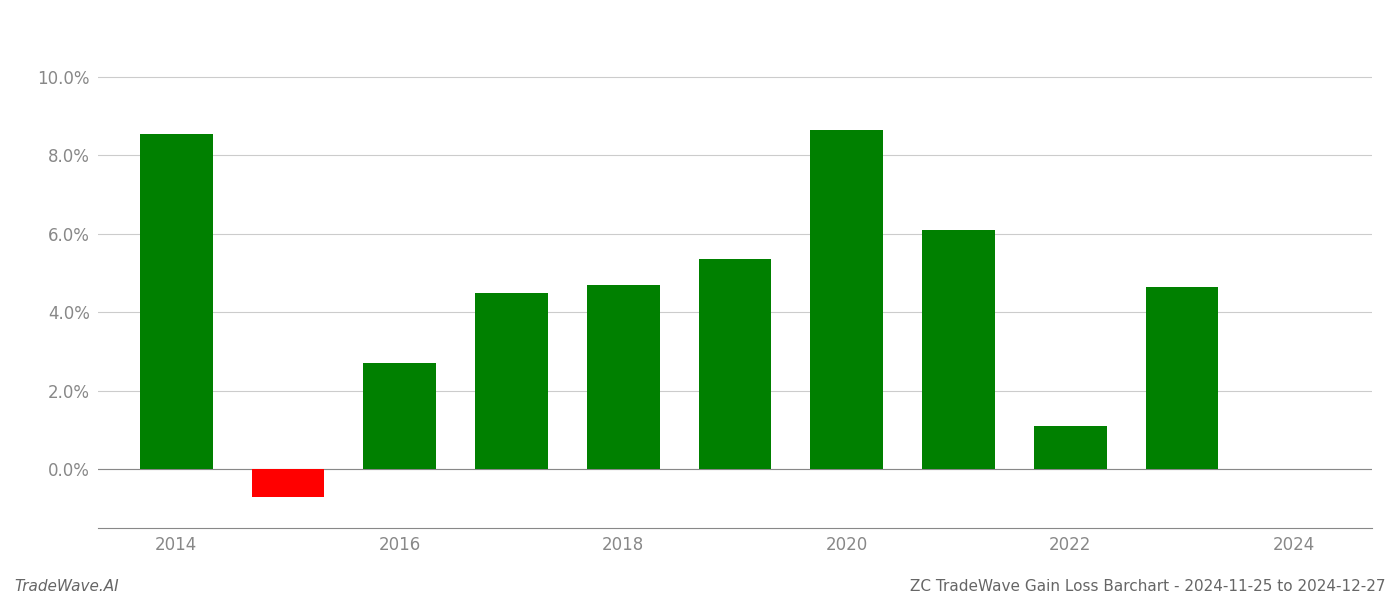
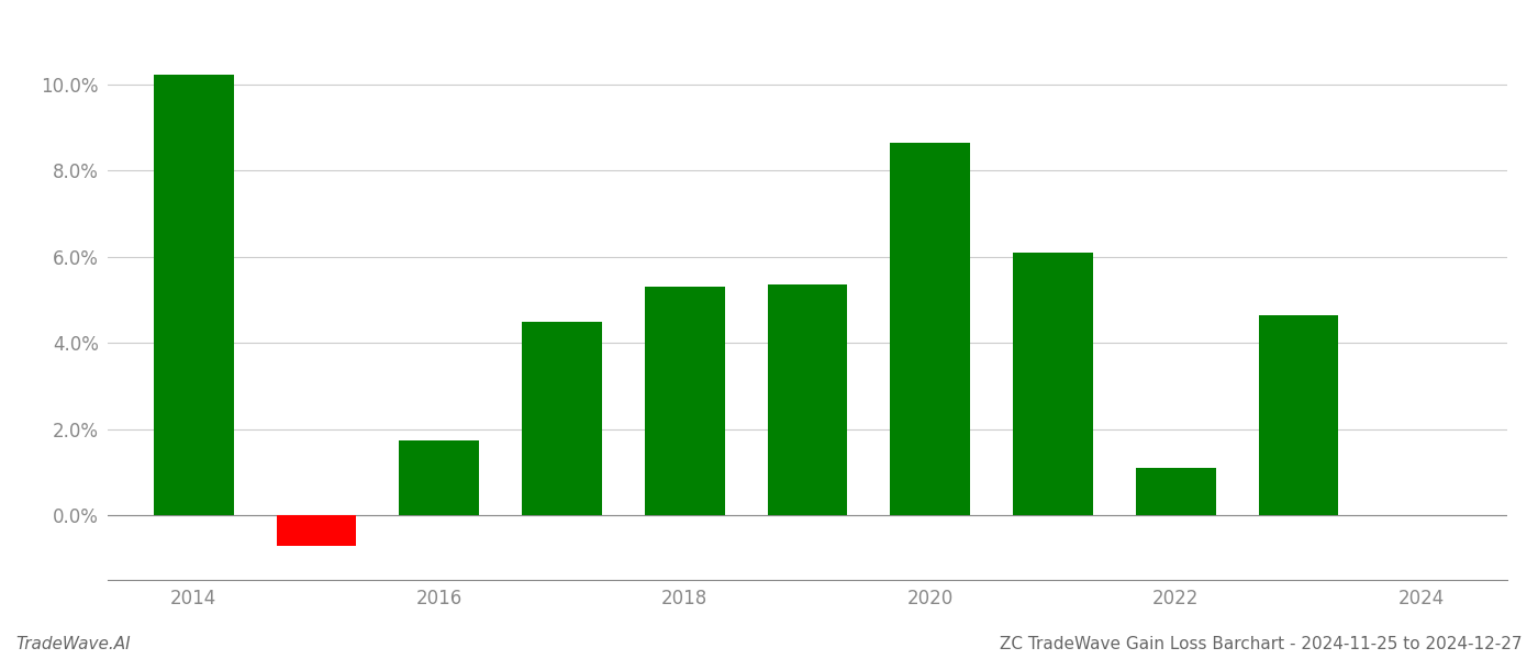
2014: 8.55% -> 10.22%
2016: 2.70% -> 1.75%
2018: 4.70% -> 5.30%
